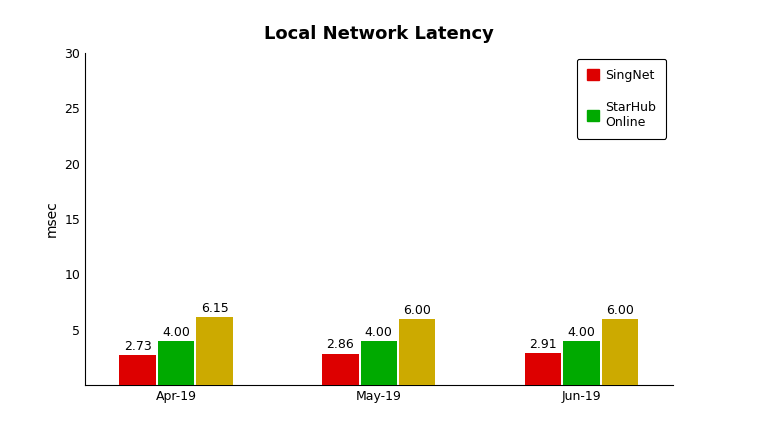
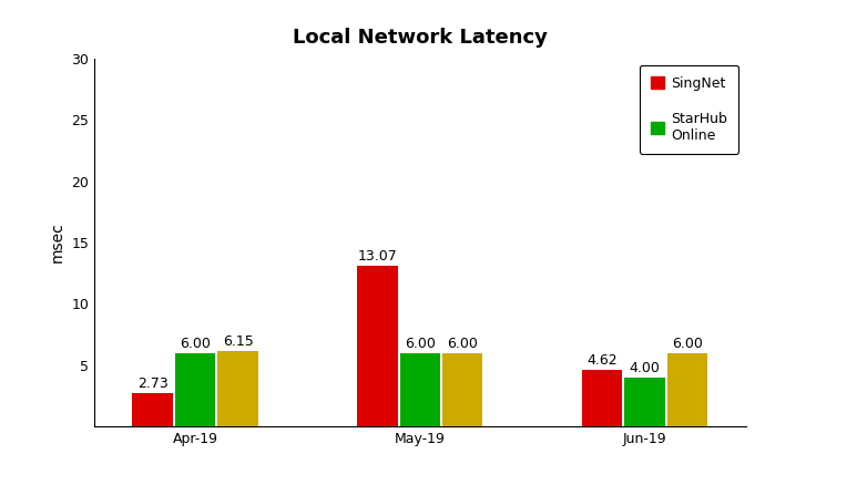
StarHub Online/Apr-19: 4.00 -> 6.00
SingNet/May-19: 2.86 -> 13.07
StarHub Online/May-19: 4.00 -> 6.00
SingNet/Jun-19: 2.91 -> 4.62
